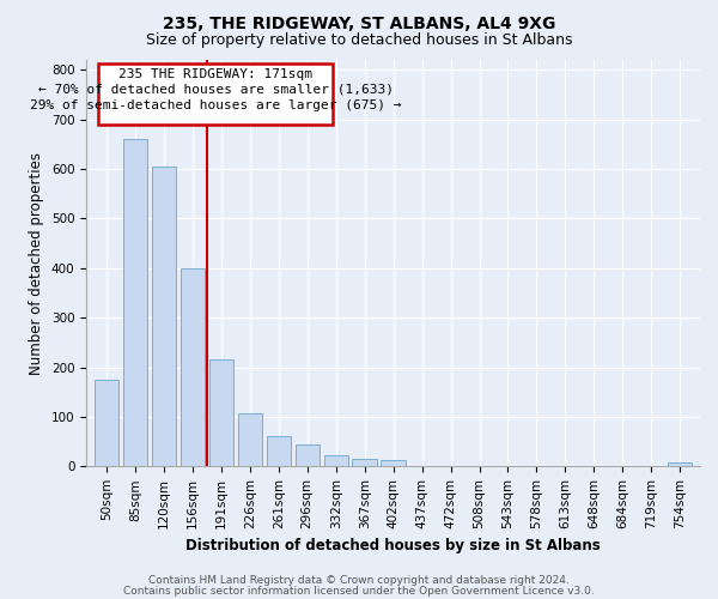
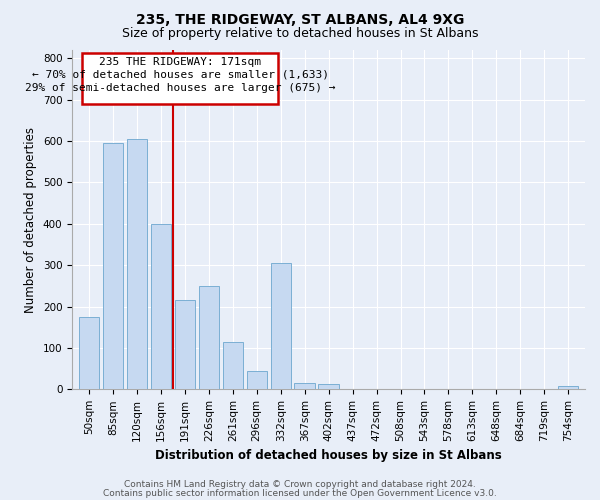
85sqm: 660 -> 595
226sqm: 108 -> 250
261sqm: 62 -> 115
332sqm: 22 -> 305
